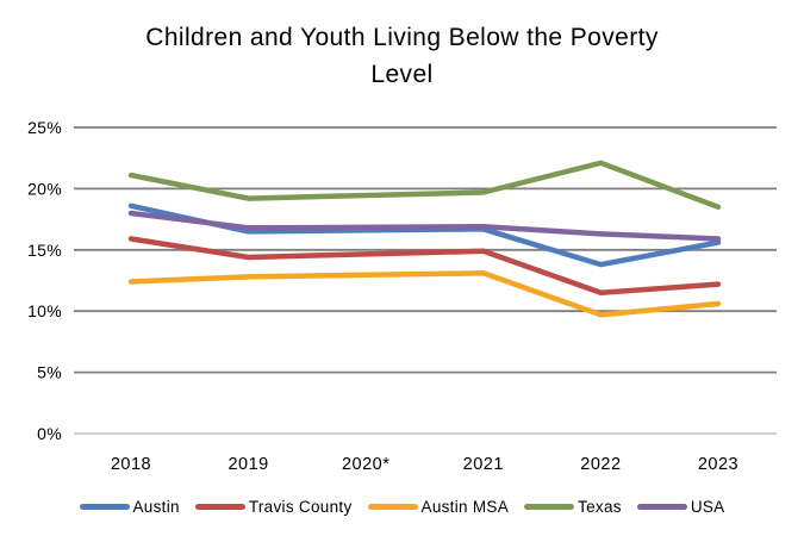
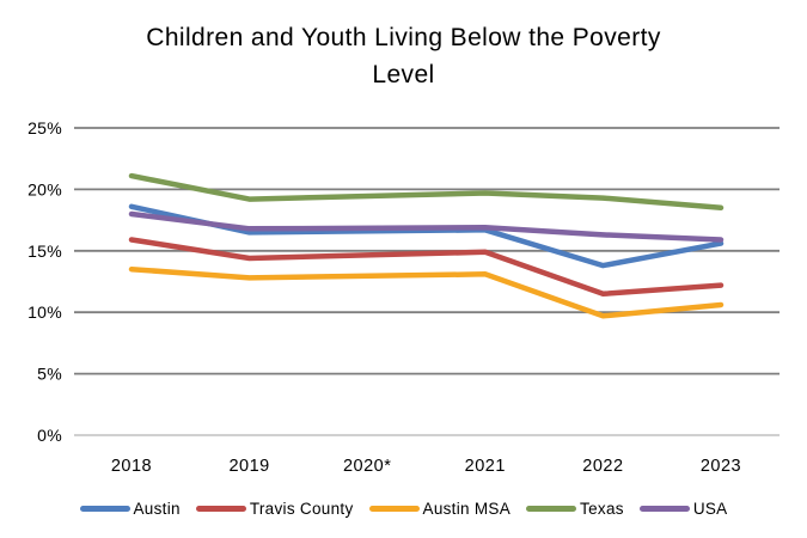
Austin MSA/2018: 12.4% -> 13.5%
Texas/2022: 22.1% -> 19.3%
